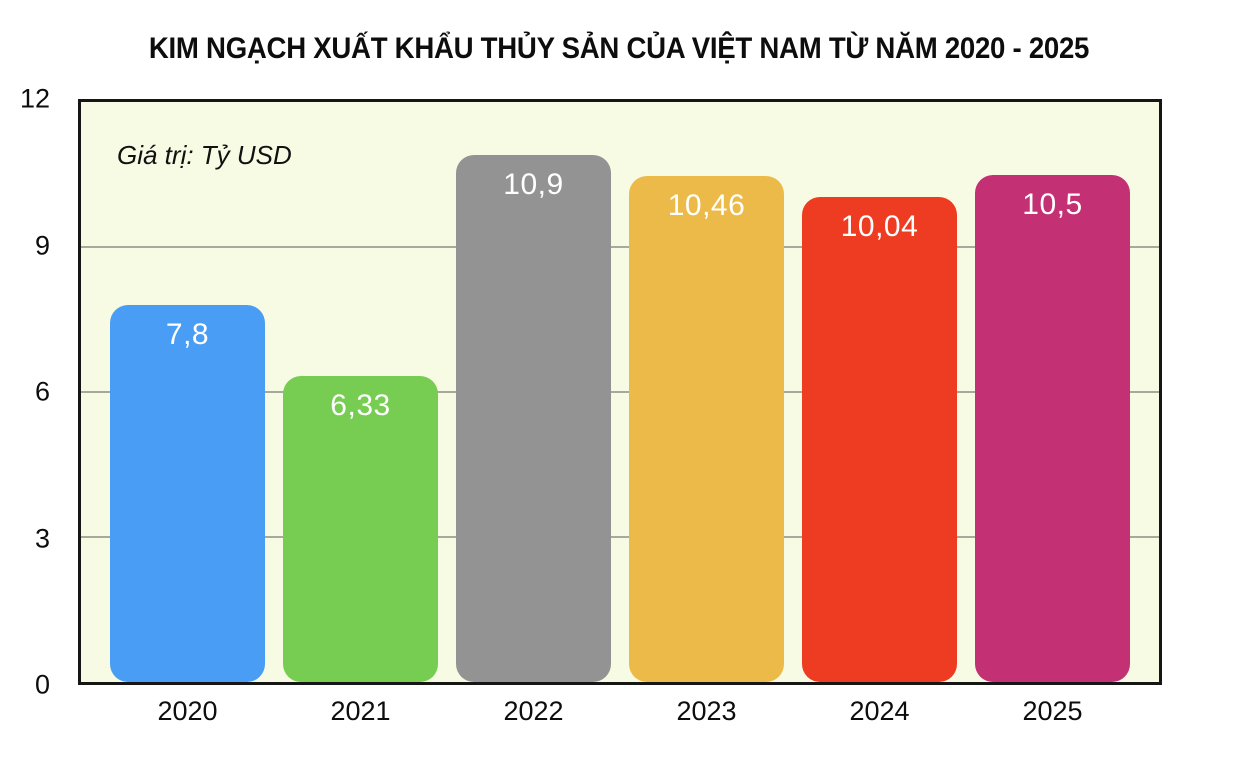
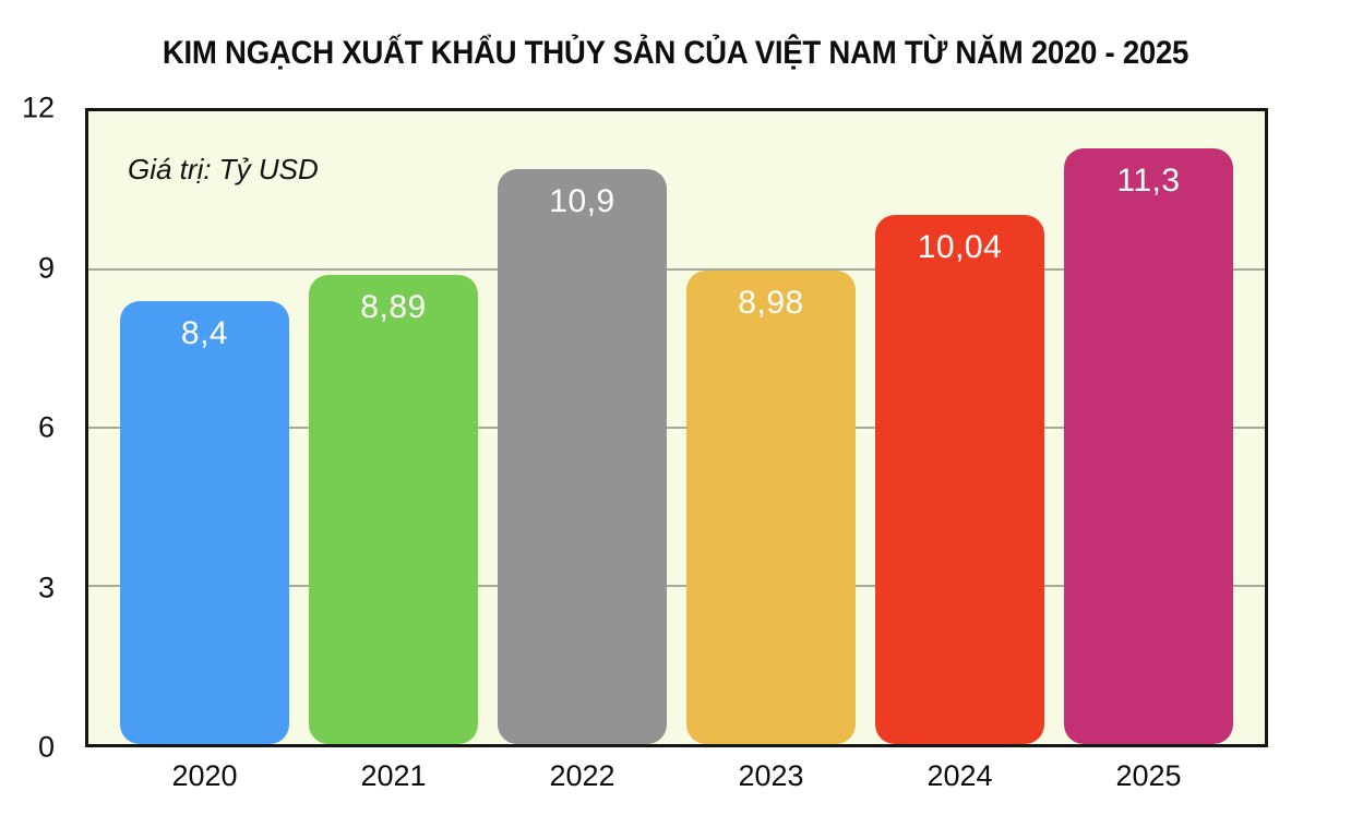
2020: 7,8 -> 8,4
2021: 6,33 -> 8,89
2023: 10,46 -> 8,98
2025: 10,5 -> 11,3
